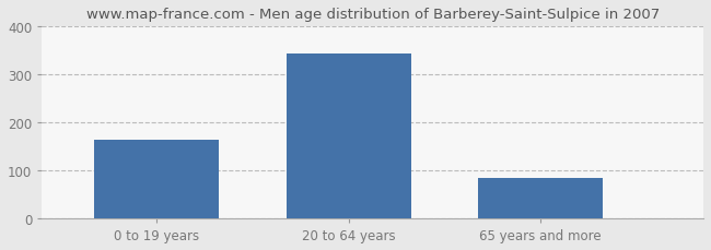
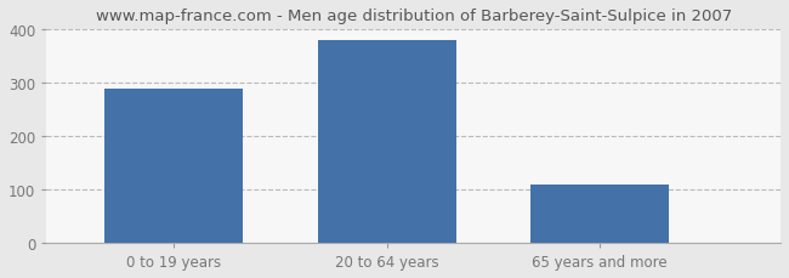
0 to 19 years: 163 -> 290
20 to 64 years: 344 -> 380
65 years and more: 84 -> 110
